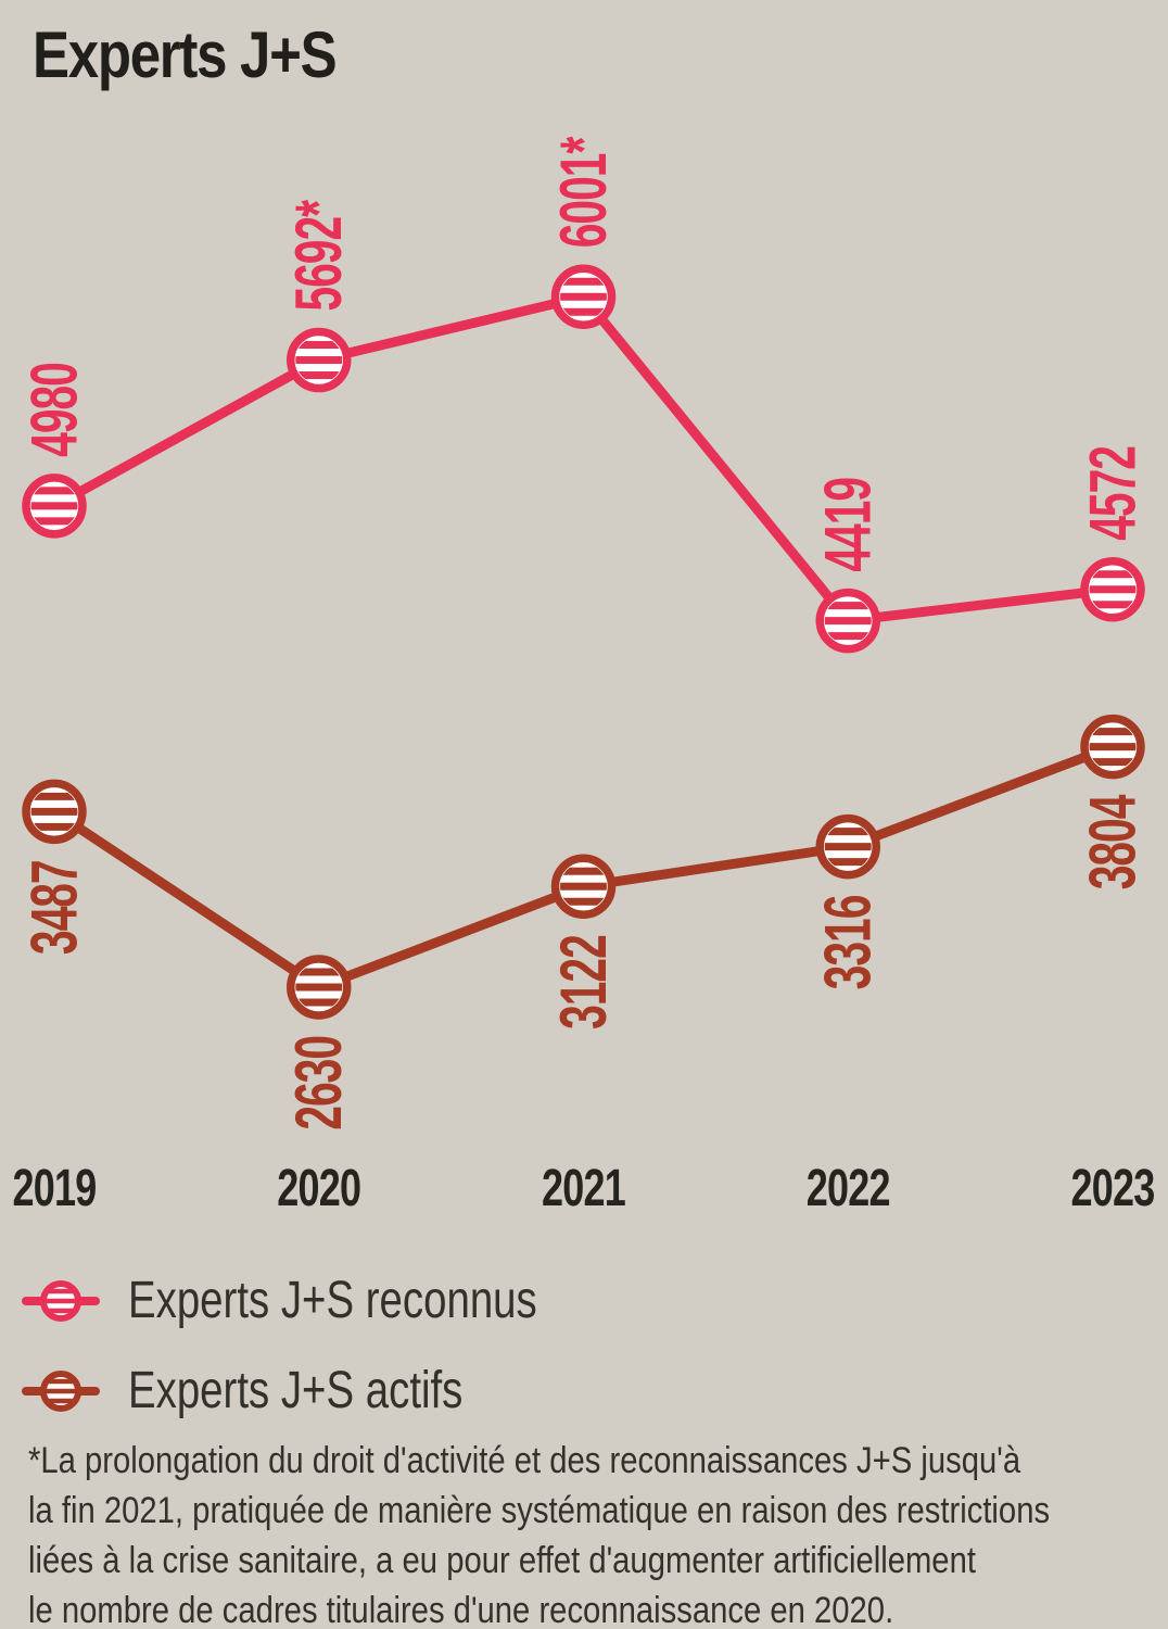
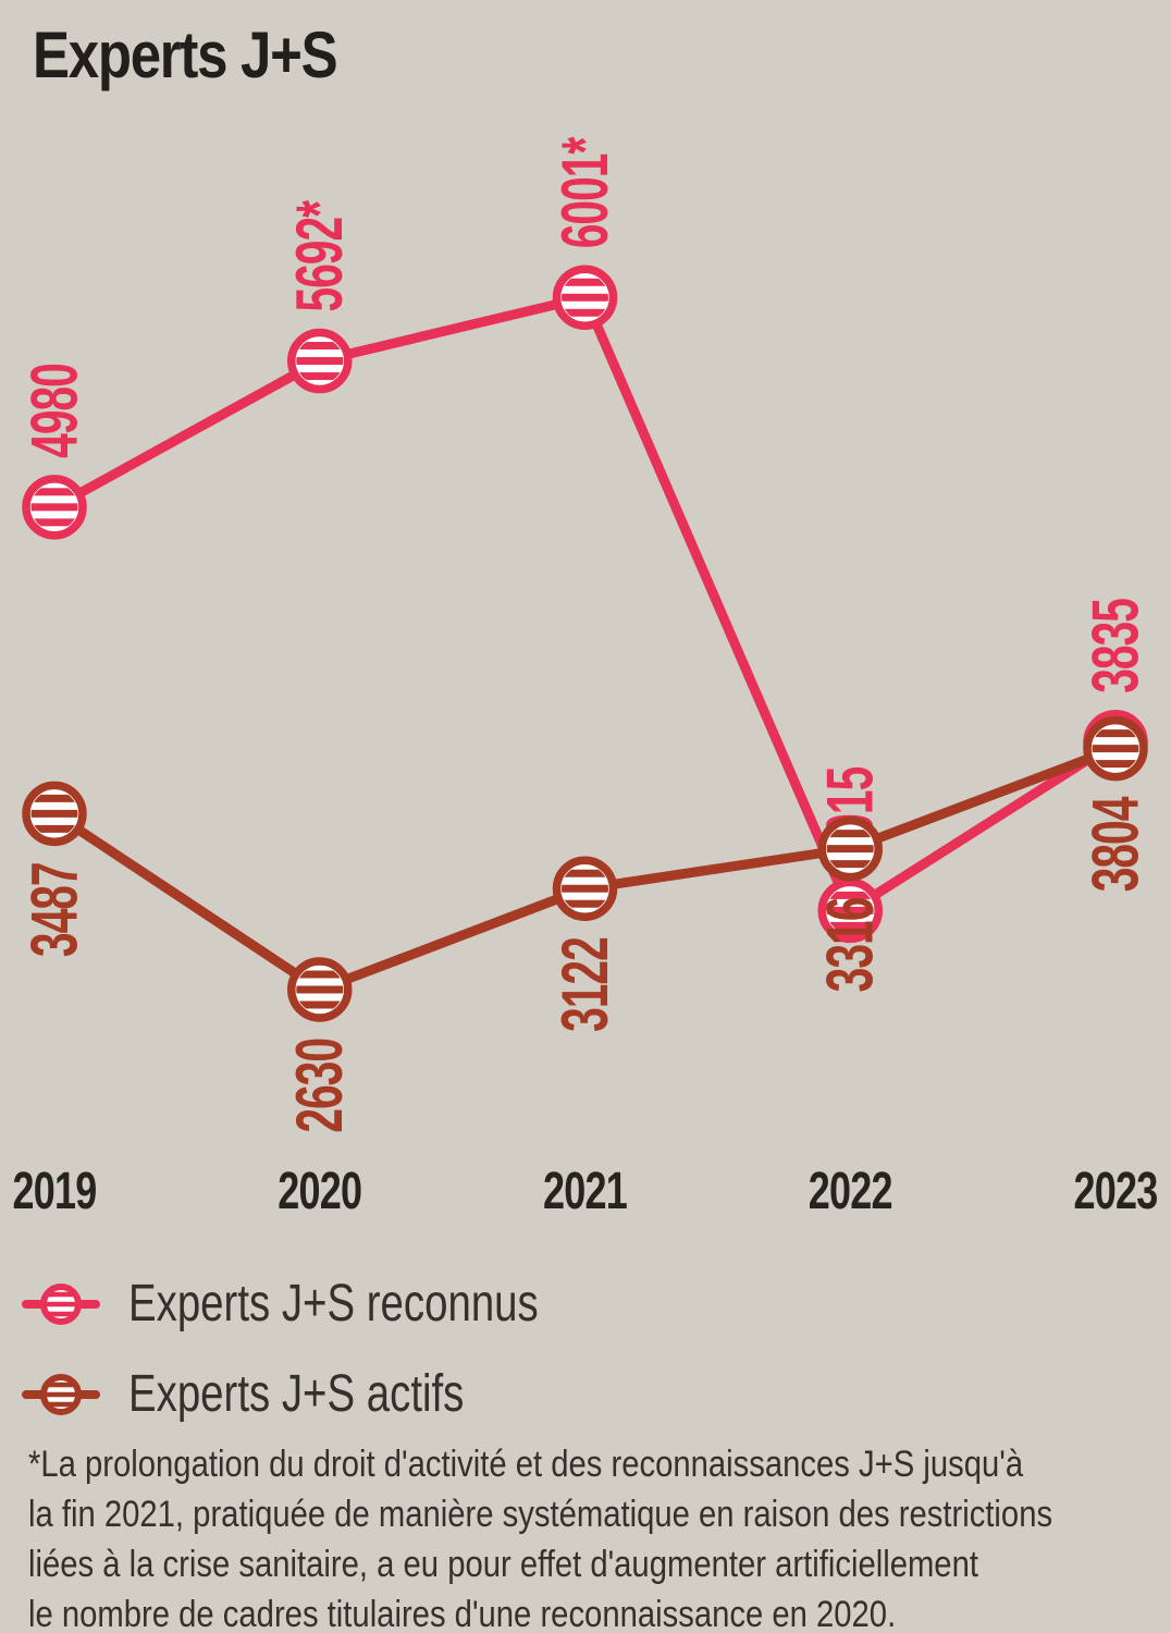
Experts J+S reconnus/2022: 4419 -> 3015
Experts J+S reconnus/2023: 4572 -> 3835
